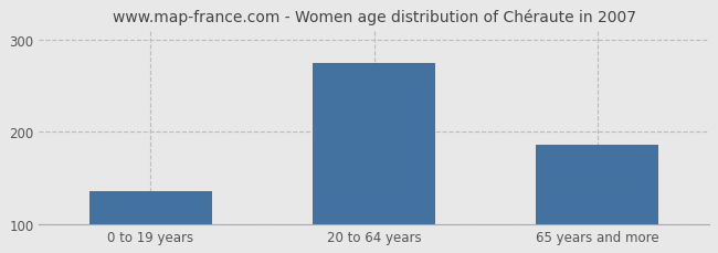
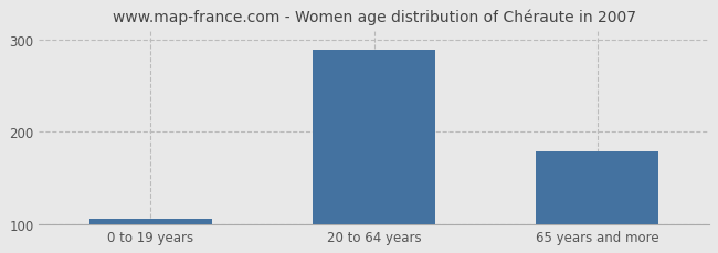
0 to 19 years: 136 -> 106
20 to 64 years: 274 -> 289
65 years and more: 186 -> 179
